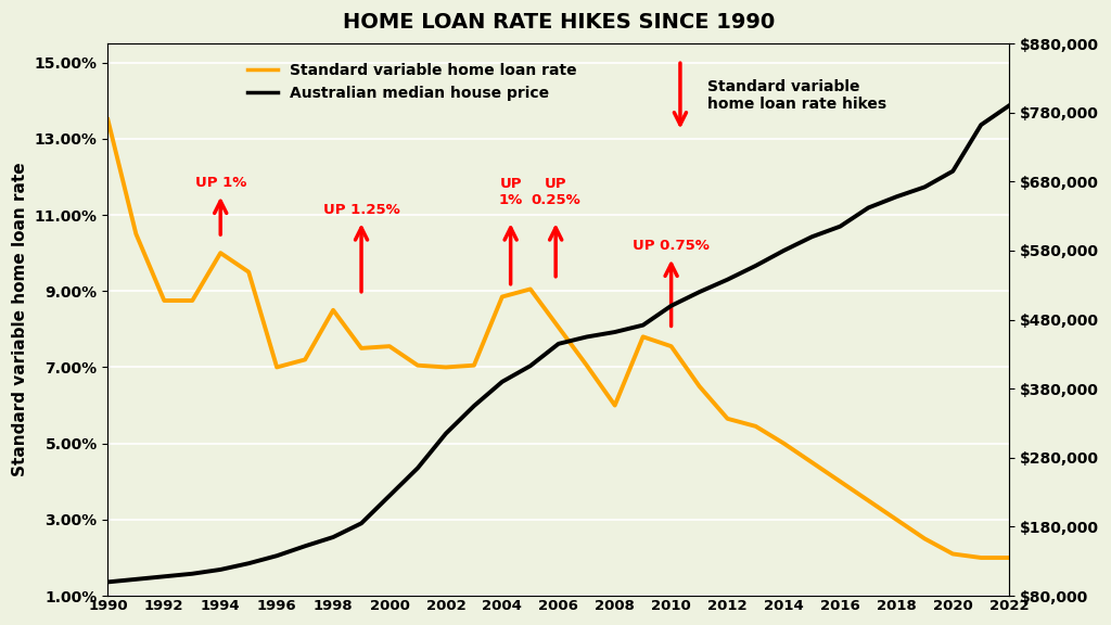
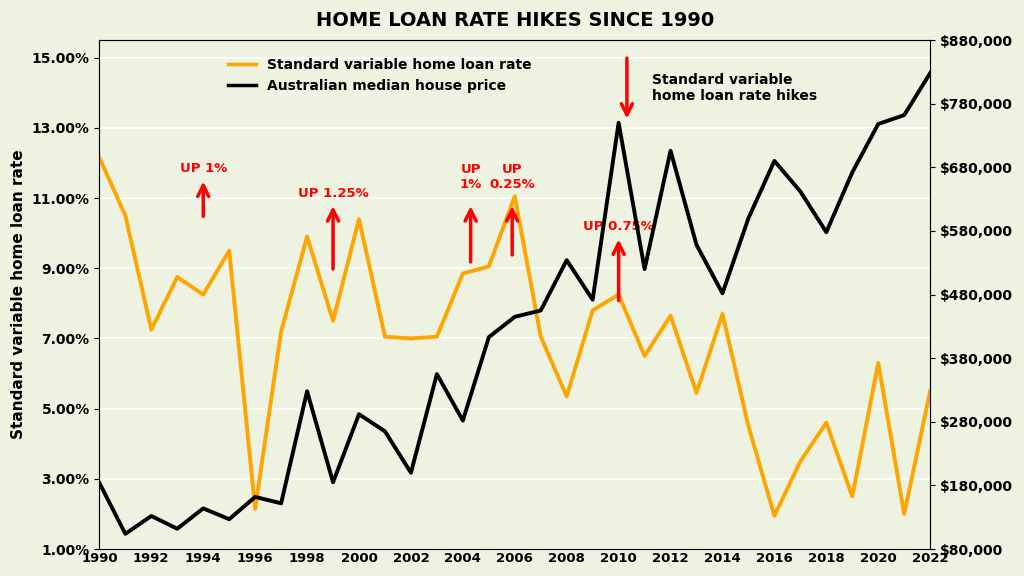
Standard variable home loan rate/1990: 13.50% -> 12.15%
Australian median house price/1990: $100,000 -> $184,000
Standard variable home loan rate/1992: 8.75% -> 7.25%
Australian median house price/1992: $108,000 -> $132,000
Standard variable home loan rate/1994: 10.00% -> 8.25%
Australian median house price/1994: $118,000 -> $144,000
Standard variable home loan rate/1996: 7.00% -> 2.15%
Australian median house price/1996: $138,000 -> $162,000
Standard variable home loan rate/1998: 8.50% -> 9.90%
Australian median house price/1998: $165,000 -> $328,000
Standard variable home loan rate/2000: 7.55% -> 10.40%
Australian median house price/2000: $225,000 -> $292,000
Australian median house price/2002: $315,000 -> $200,000
Australian median house price/2004: $390,000 -> $282,000
Standard variable home loan rate/2006: 8.05% -> 11.05%
Standard variable home loan rate/2008: 6.00% -> 5.35%
Australian median house price/2008: $462,000 -> $534,000
Standard variable home loan rate/2010: 7.55% -> 8.25%
Australian median house price/2010: $500,000 -> $750,000
Standard variable home loan rate/2012: 5.65% -> 7.65%
Australian median house price/2012: $538,000 -> $706,000
Standard variable home loan rate/2014: 5.00% -> 7.70%
Australian median house price/2014: $580,000 -> $482,000
Standard variable home loan rate/2016: 4.00% -> 1.95%
Australian median house price/2016: $615,000 -> $690,000
Standard variable home loan rate/2018: 3.00% -> 4.60%
Australian median house price/2018: $658,000 -> $578,000
Standard variable home loan rate/2020: 2.10% -> 6.30%
Australian median house price/2020: $695,000 -> $748,000
Standard variable home loan rate/2022: 2.00% -> 5.50%
Australian median house price/2022: $790,000 -> $828,000
